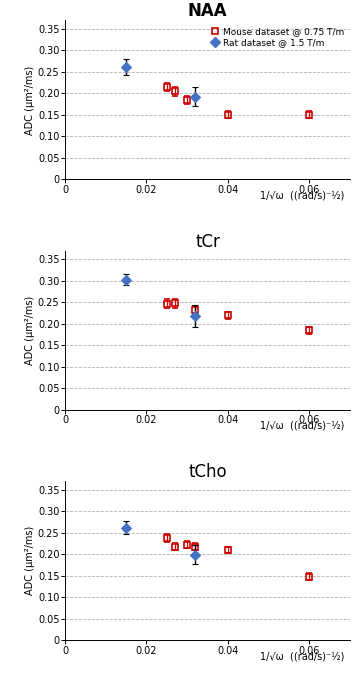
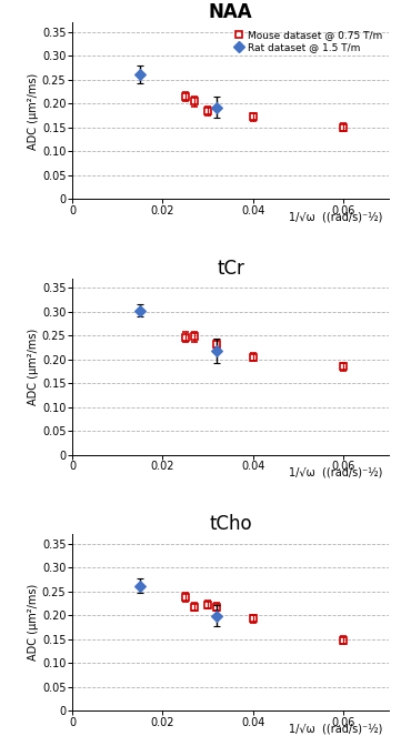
NAA/0.04: 0.150 -> 0.172
tCr/0.04: 0.220 -> 0.205
tCho/0.04: 0.210 -> 0.193
